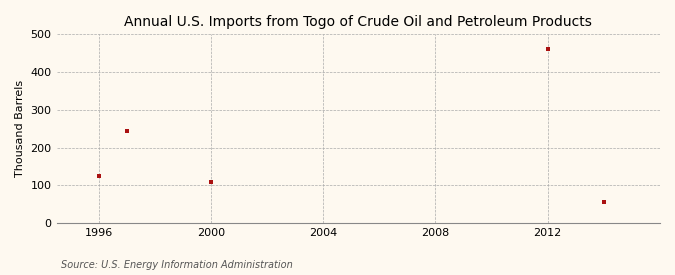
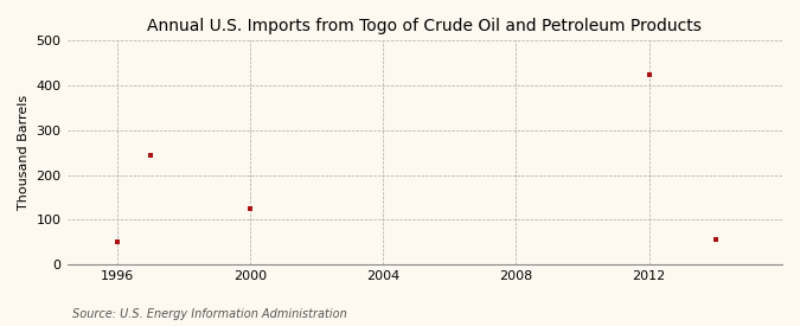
1996: 125 -> 50
2000: 110 -> 125
2012: 460 -> 425
